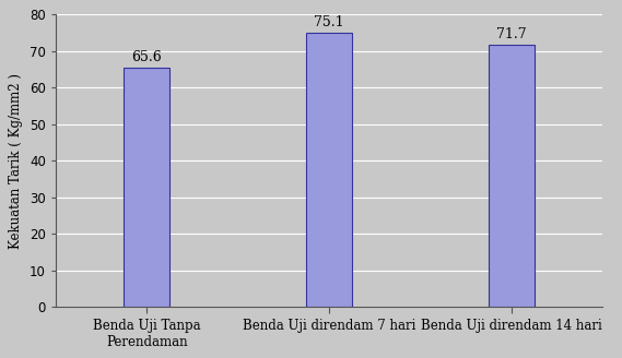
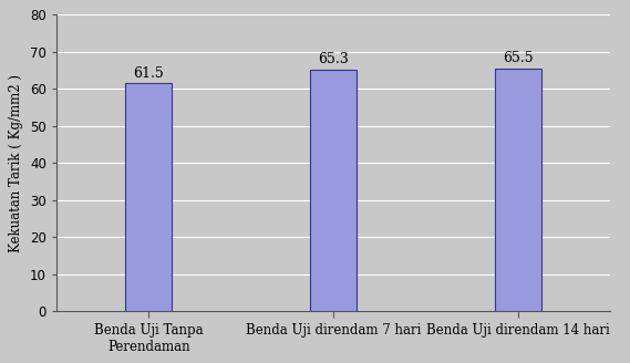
Benda Uji Tanpa Perendaman: 65.6 -> 61.5
Benda Uji direndam 7 hari: 75.1 -> 65.3
Benda Uji direndam 14 hari: 71.7 -> 65.5
